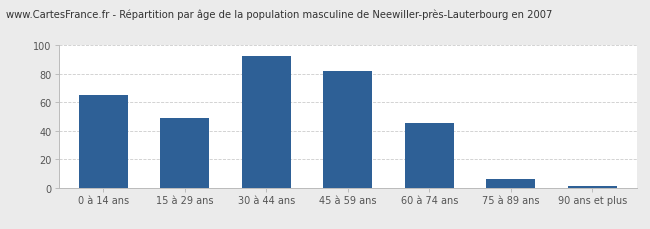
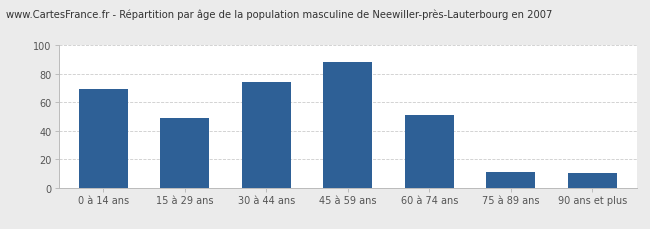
0 à 14 ans: 65 -> 69
30 à 44 ans: 92 -> 74
45 à 59 ans: 82 -> 88
60 à 74 ans: 45 -> 51
75 à 89 ans: 6 -> 11
90 ans et plus: 1 -> 10
